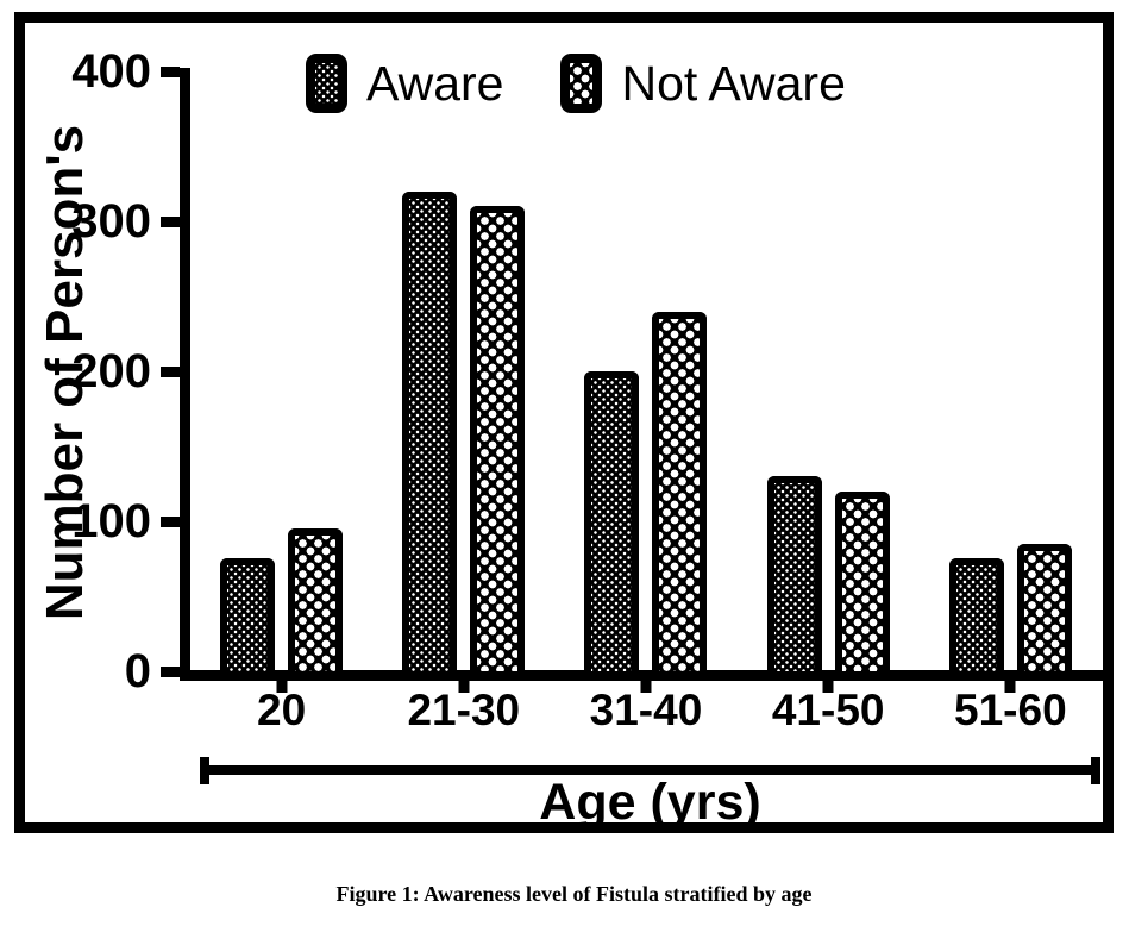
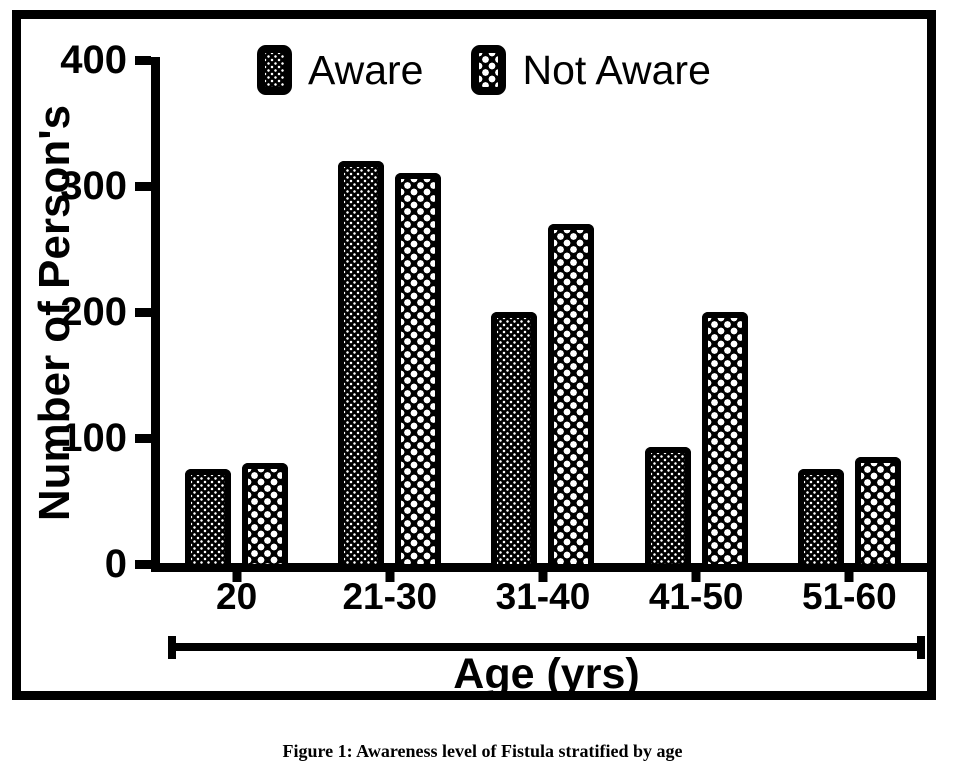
Not Aware/20: 95 -> 80
Not Aware/31-40: 240 -> 270
Aware/41-50: 130 -> 93
Not Aware/41-50: 120 -> 200
